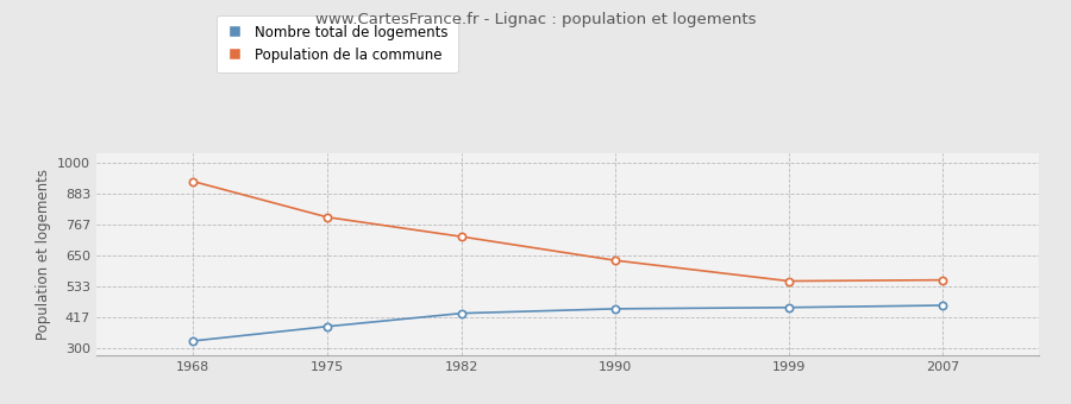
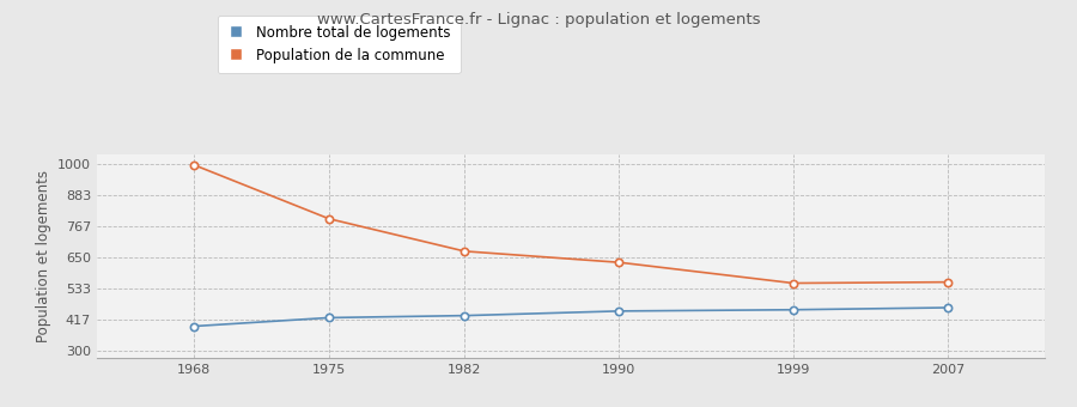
Nombre total de logements/1968: 325 -> 390
Population de la commune/1968: 930 -> 997
Nombre total de logements/1975: 380 -> 422
Population de la commune/1982: 720 -> 672
